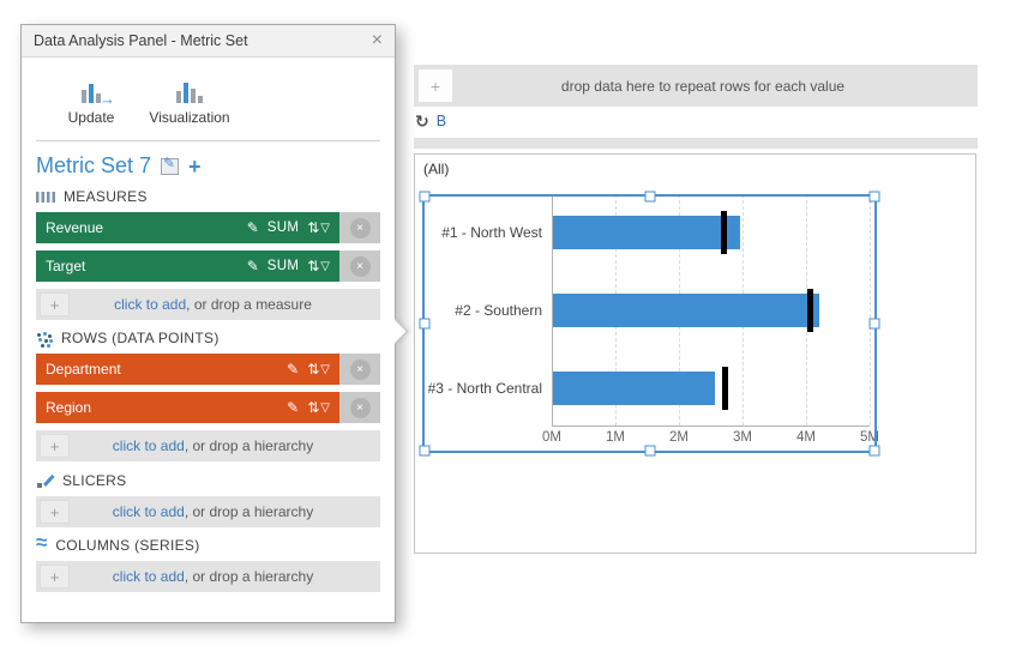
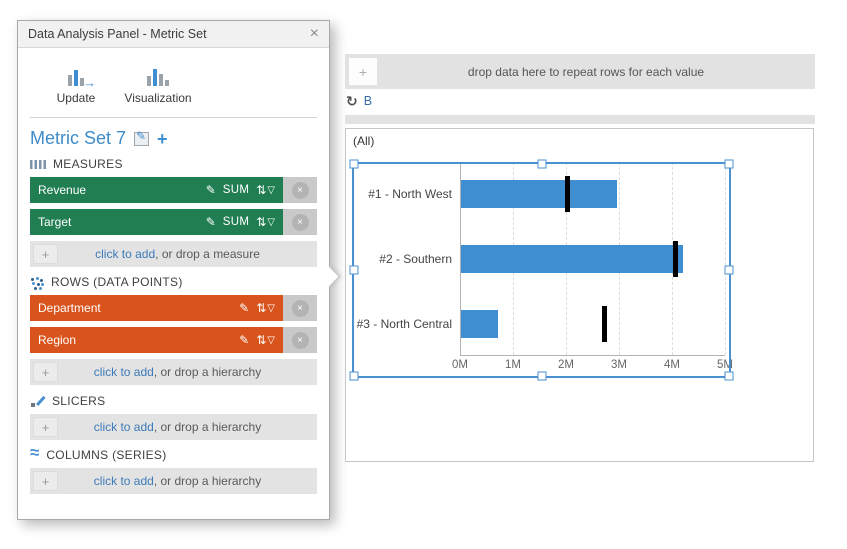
Target/#1 - North West: 2.7M -> 2.0M
Revenue/#3 - North Central: 2.6M -> 0.7M
